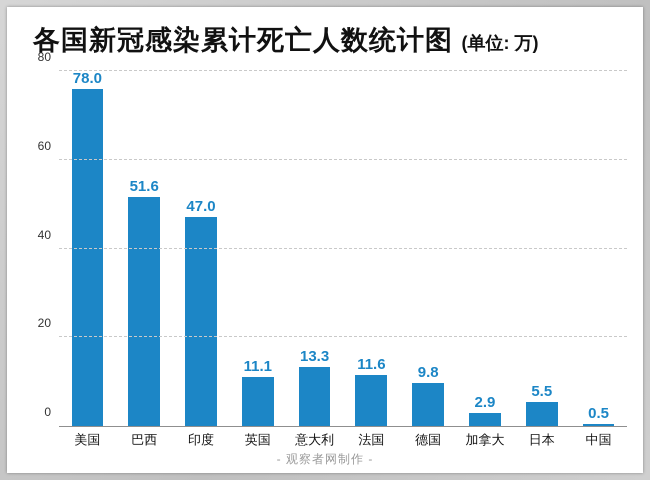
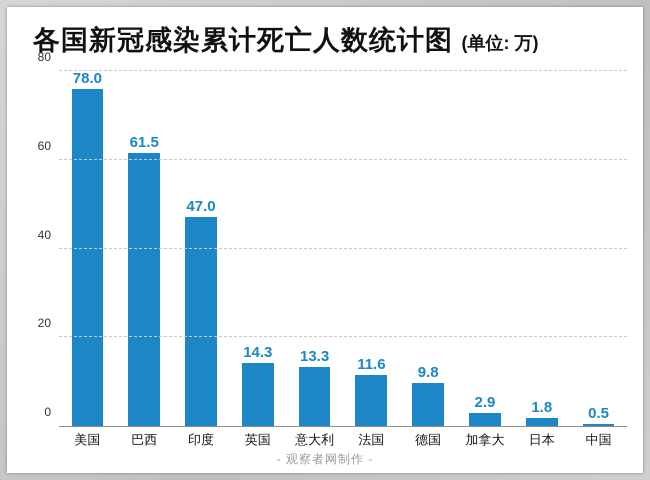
巴西: 51.6 -> 61.5
英国: 11.1 -> 14.3
日本: 5.5 -> 1.8
